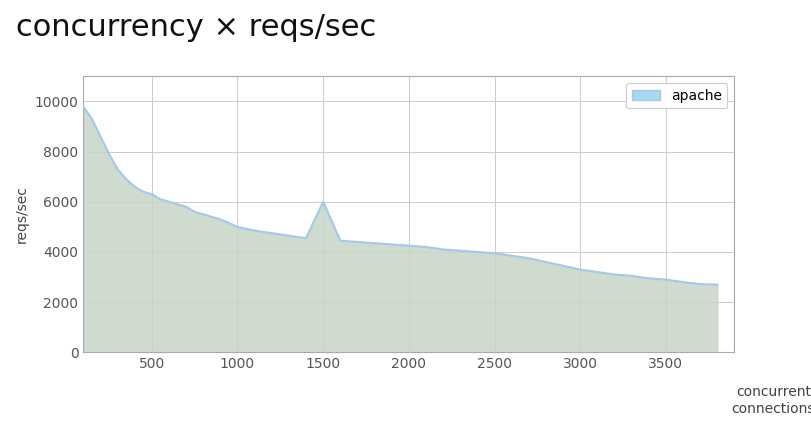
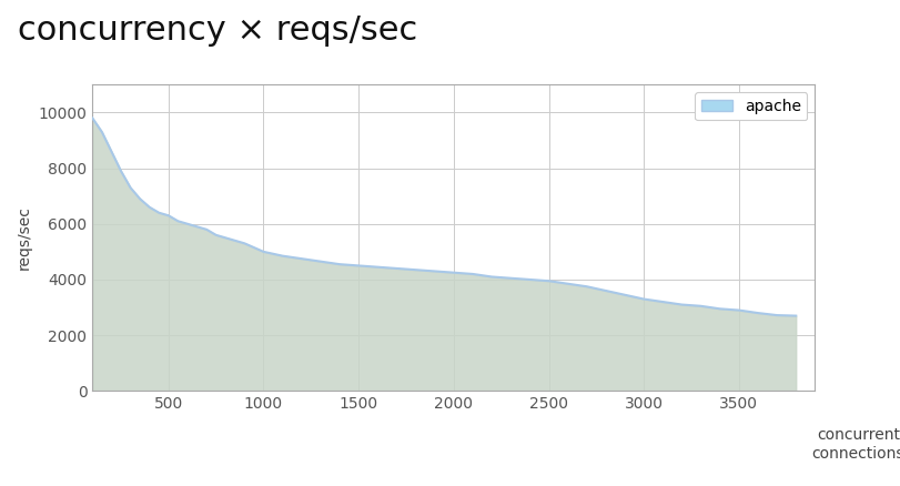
1500: 6000 -> 4500
